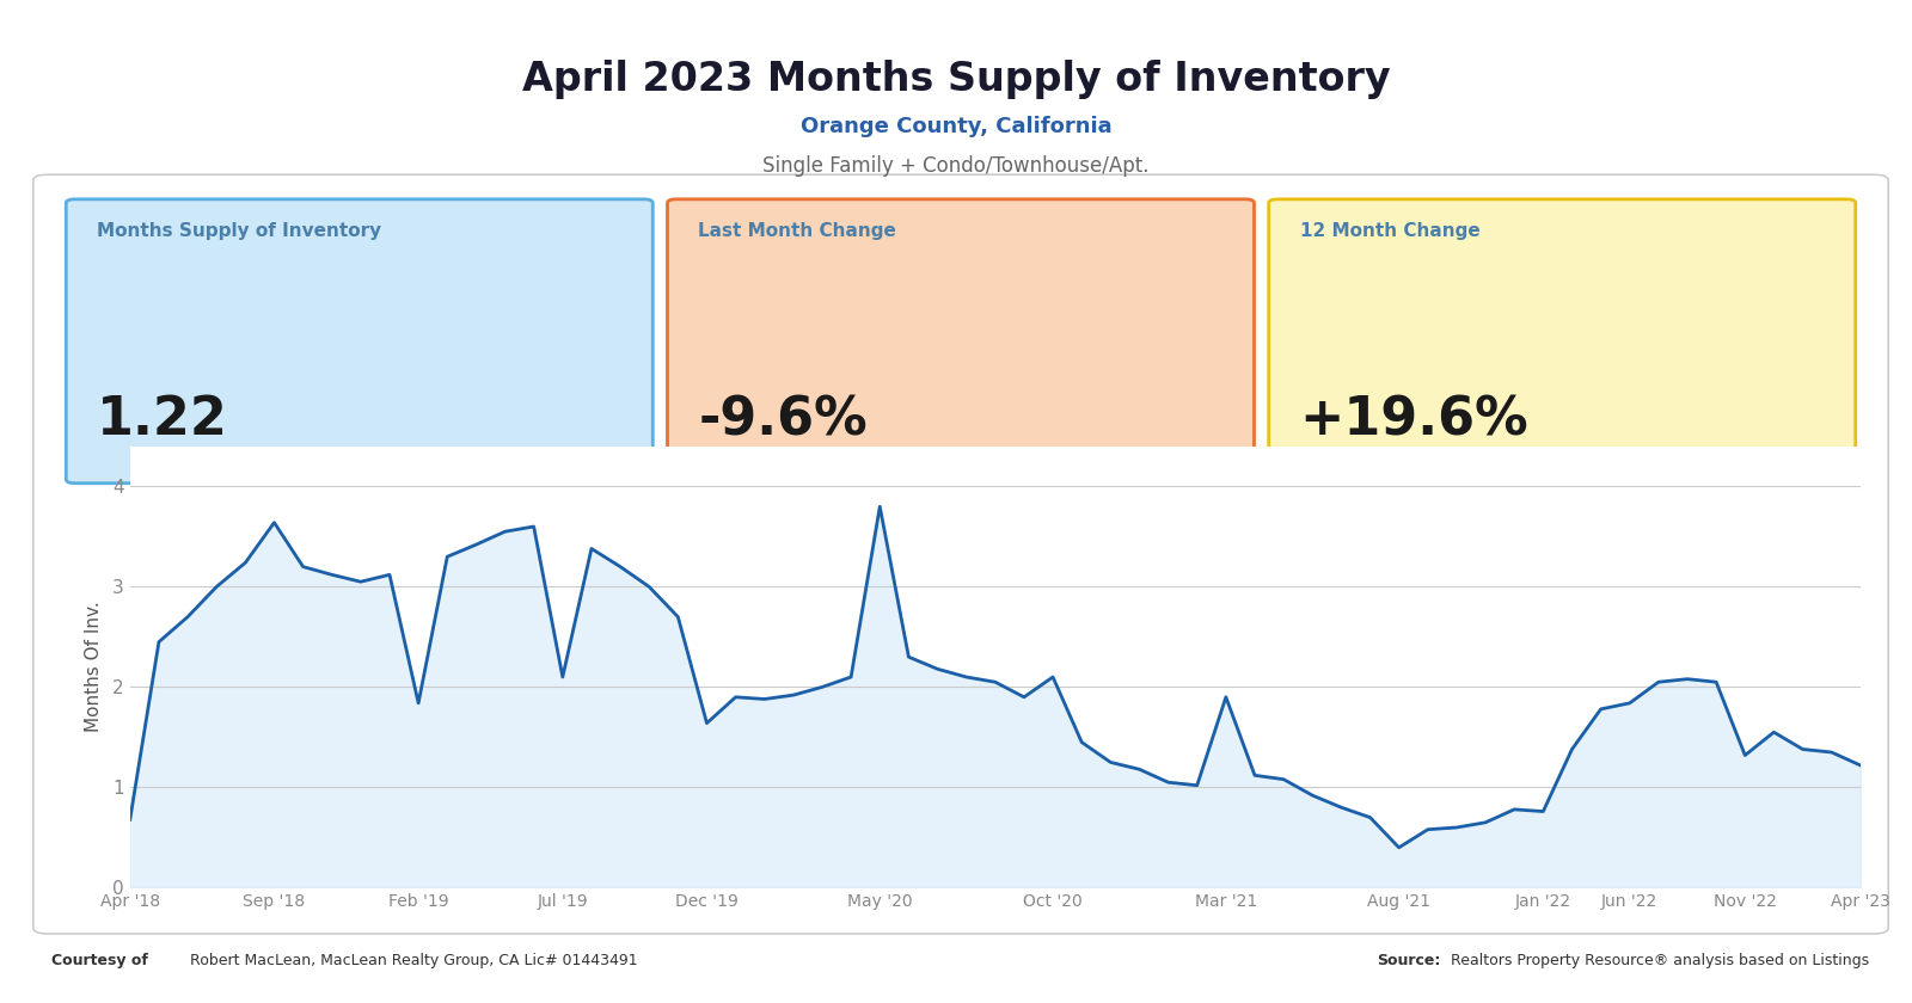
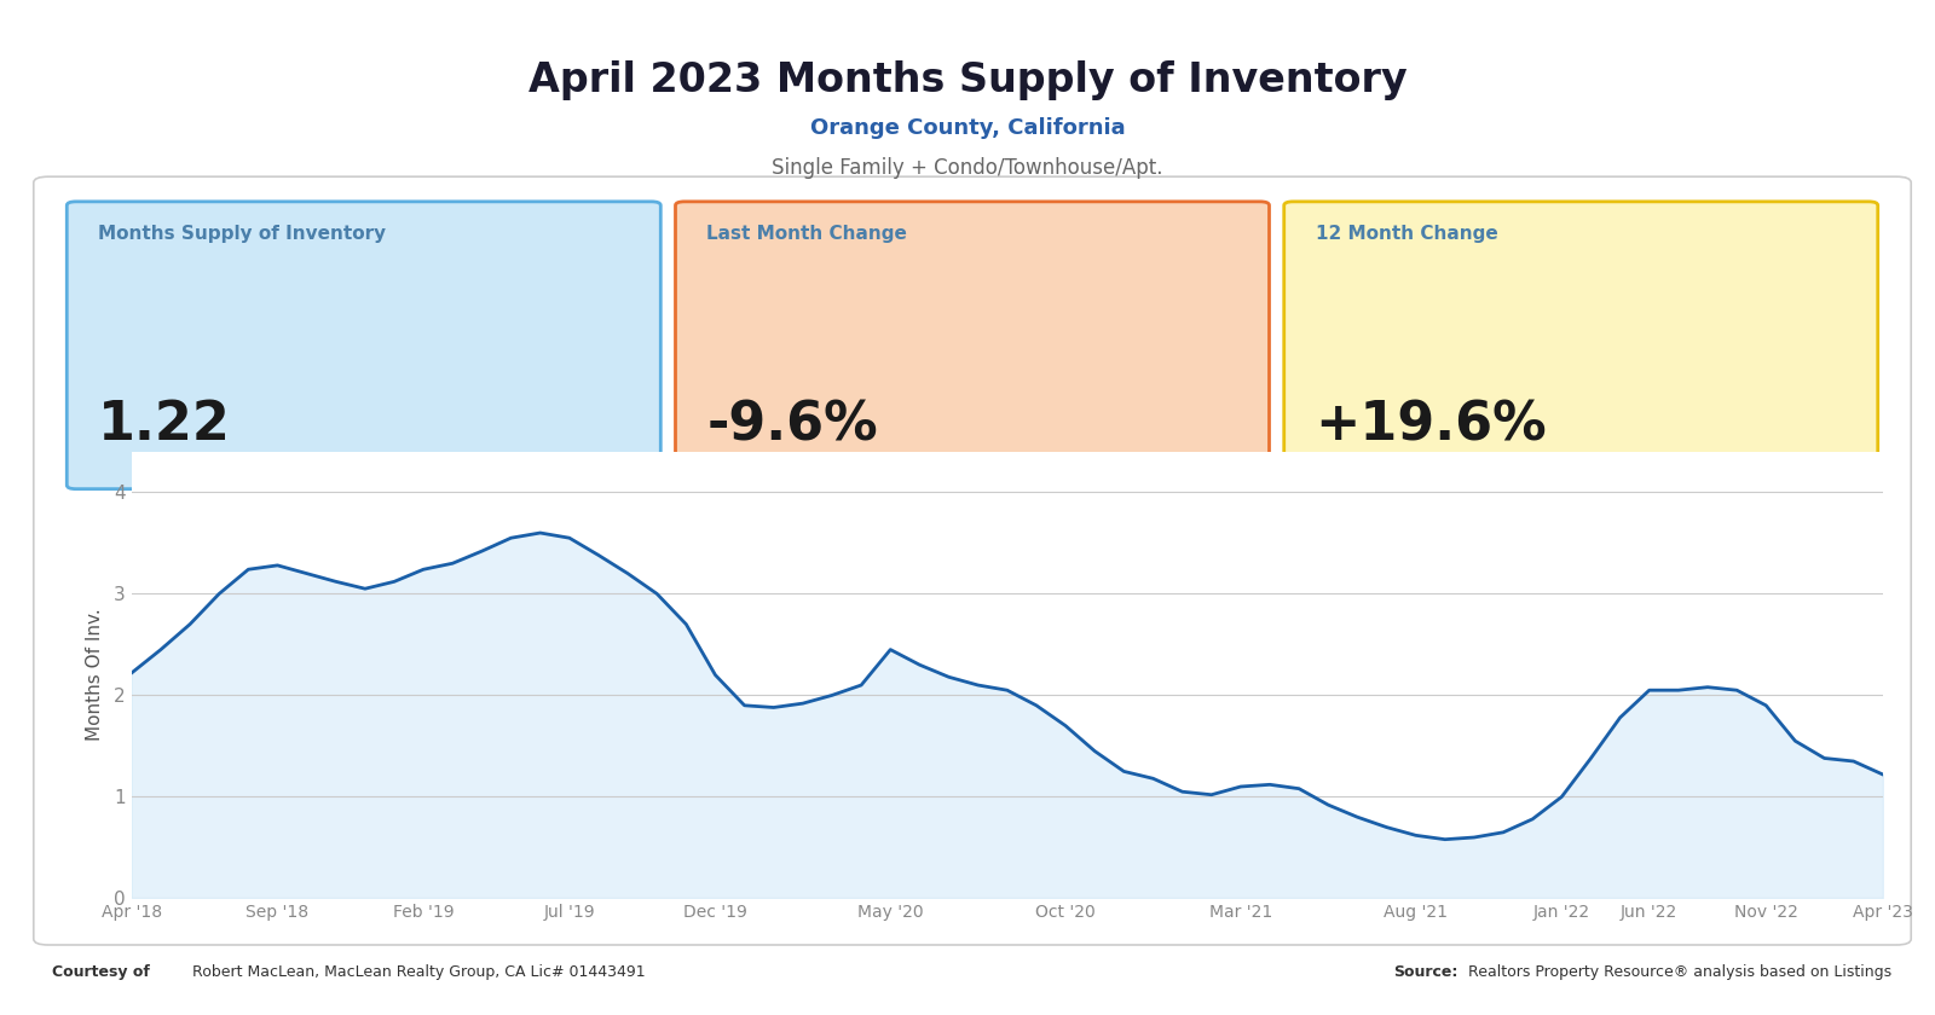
Apr '18: 0.68 -> 2.22
Sep '18: 3.64 -> 3.28
Feb '19: 1.84 -> 3.24
Jul '19: 2.10 -> 3.55
Dec '19: 1.64 -> 2.20
May '20: 3.80 -> 2.45
Oct '20: 2.10 -> 1.70
Mar '21: 1.90 -> 1.10
Aug '21: 0.40 -> 0.62
Jan '22: 0.76 -> 1.00
Jun '22: 1.84 -> 2.05
Nov '22: 1.32 -> 1.90
